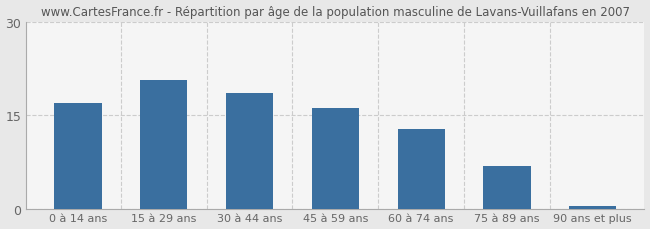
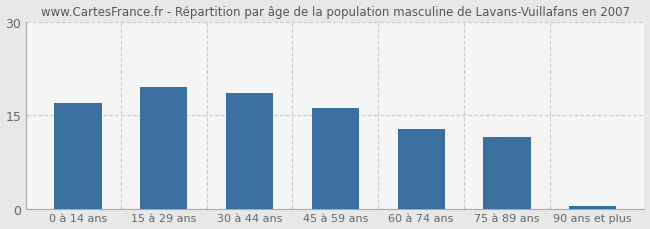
15 à 29 ans: 20.6 -> 19.5
75 à 89 ans: 6.8 -> 11.5
